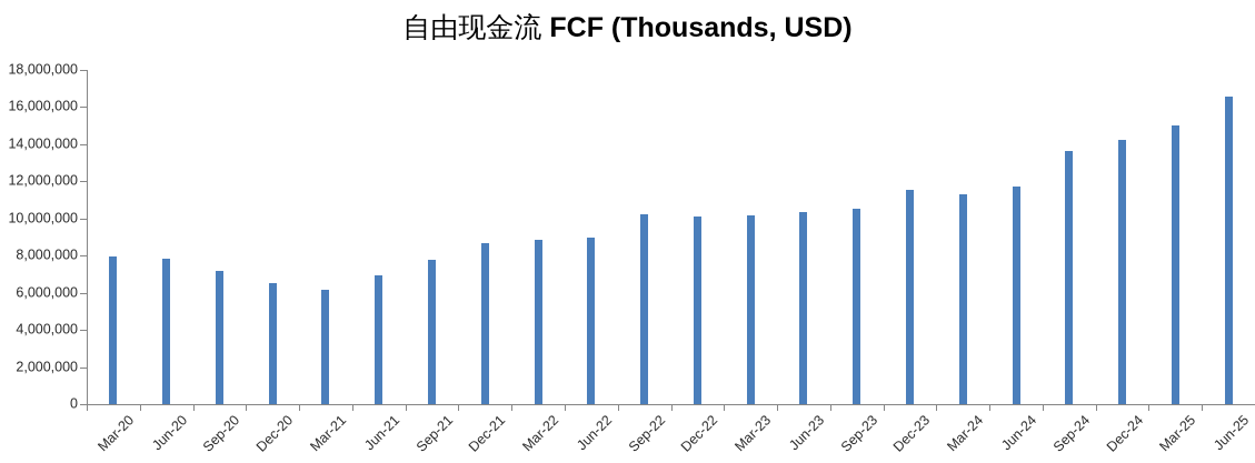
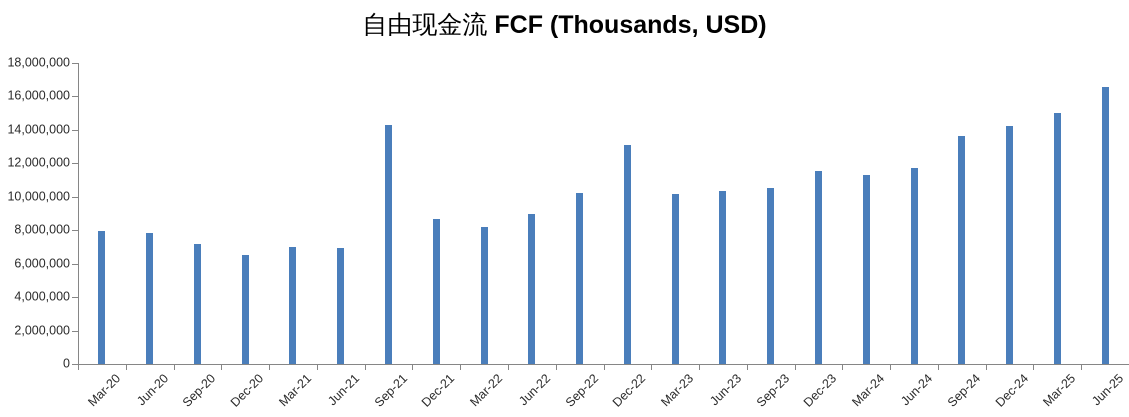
Mar-21: 6200000 -> 7000000
Sep-21: 7800000 -> 14300000
Mar-22: 8800000 -> 8200000
Dec-22: 10100000 -> 13100000
